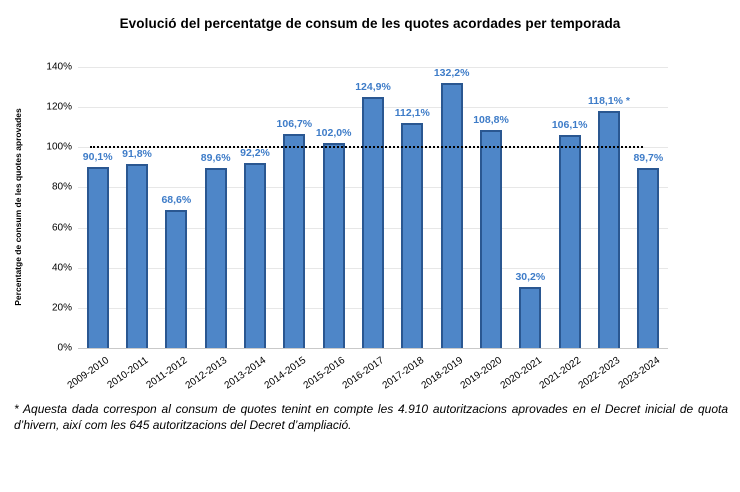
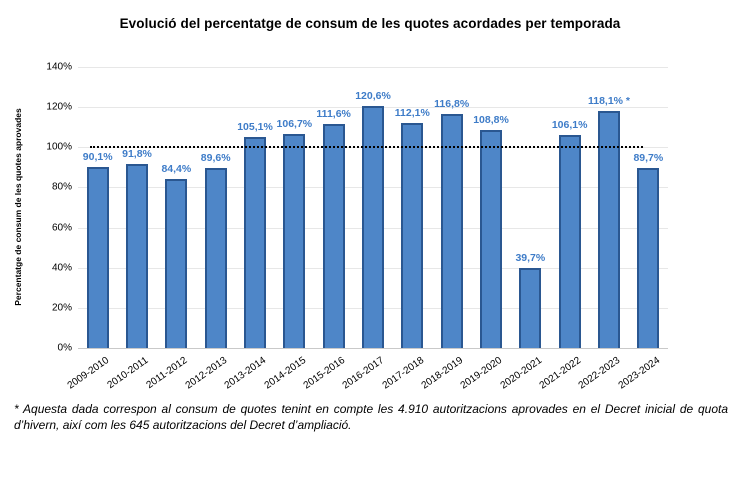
2011-2012: 68,6% -> 84,4%
2013-2014: 92,2% -> 105,1%
2015-2016: 102,0% -> 111,6%
2016-2017: 124,9% -> 120,6%
2018-2019: 132,2% -> 116,8%
2020-2021: 30,2% -> 39,7%
